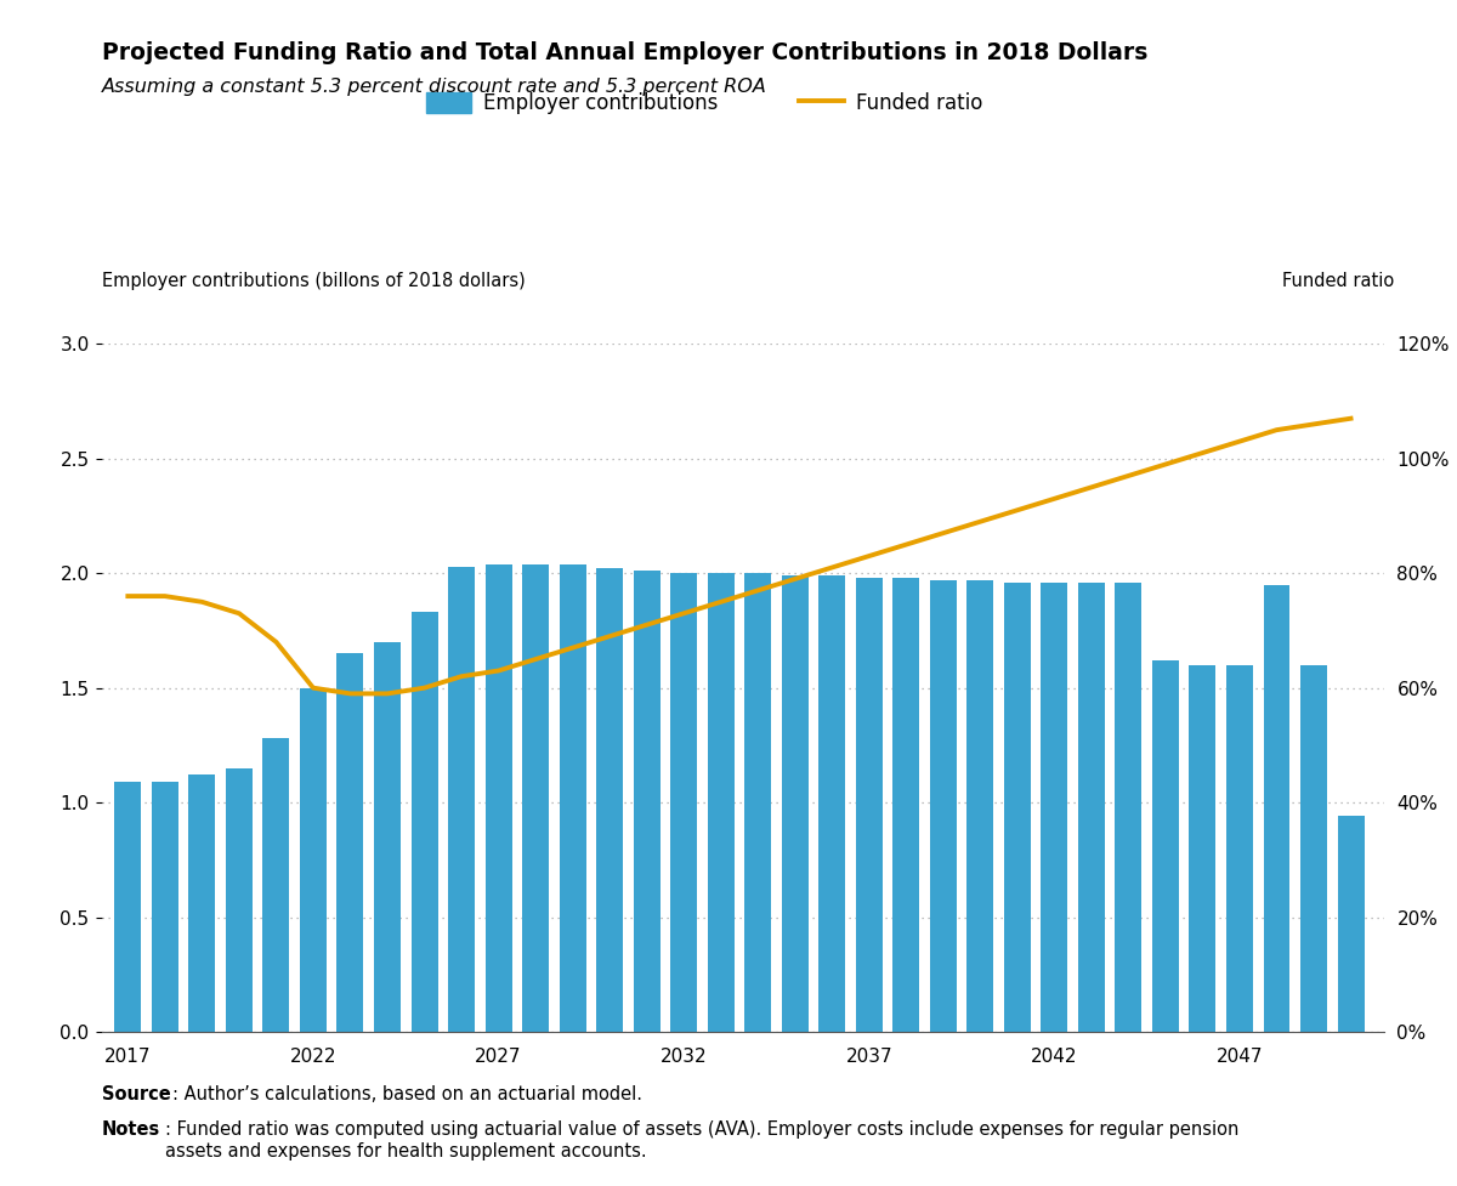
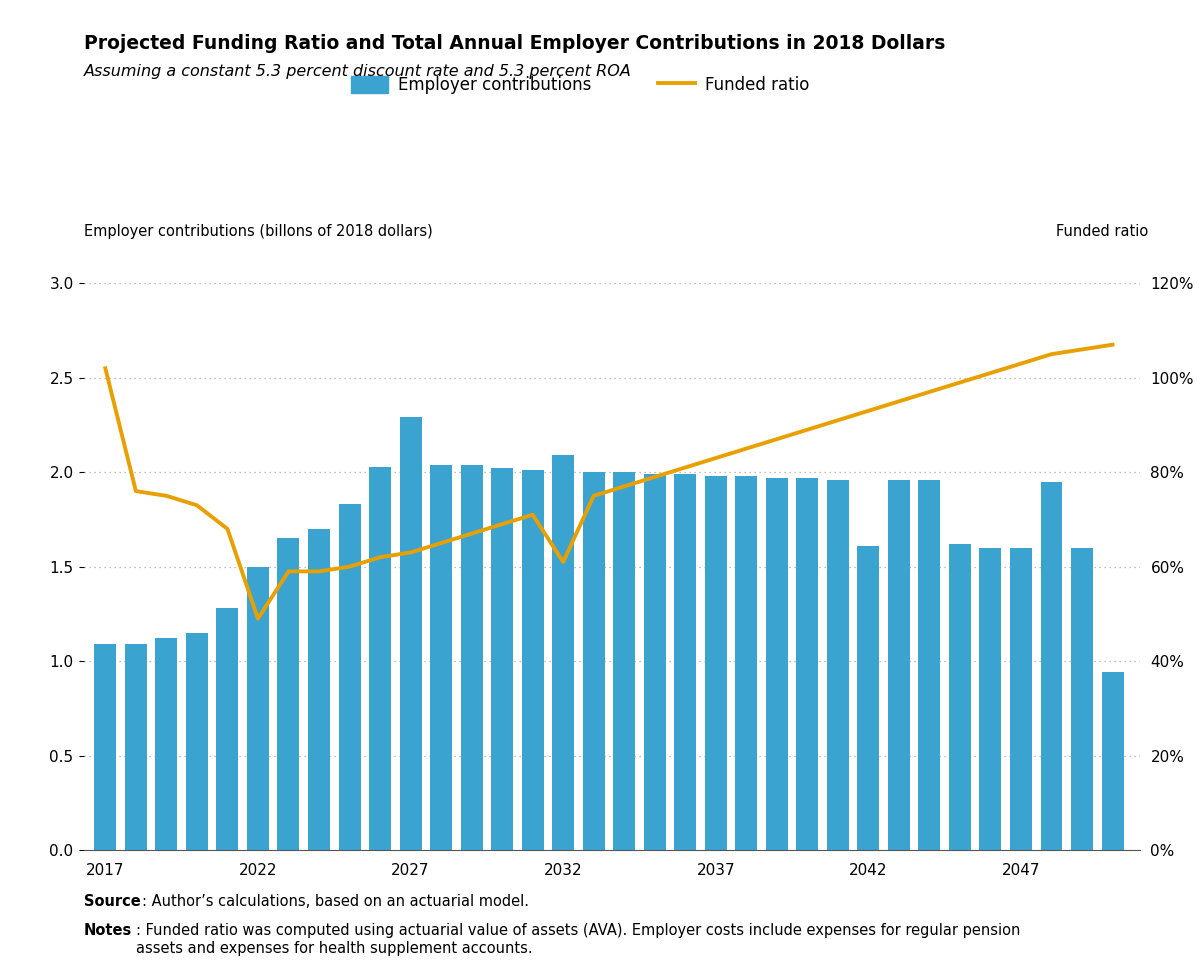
Funded ratio/2017: 76% -> 102%
Funded ratio/2022: 60% -> 49%
Employer contributions/2027: 2.04 -> 2.29
Employer contributions/2032: 2.00 -> 2.09
Funded ratio/2032: 73% -> 61%
Employer contributions/2042: 1.96 -> 1.61
